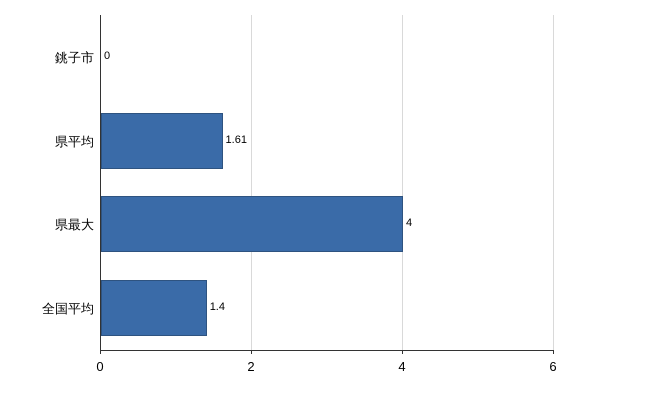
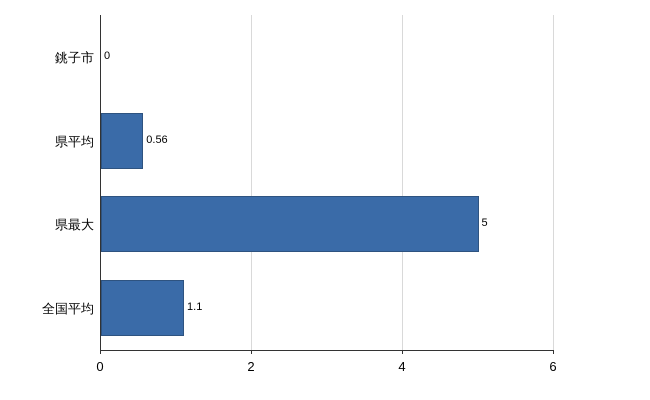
県平均: 1.61 -> 0.56
県最大: 4 -> 5
全国平均: 1.4 -> 1.1
